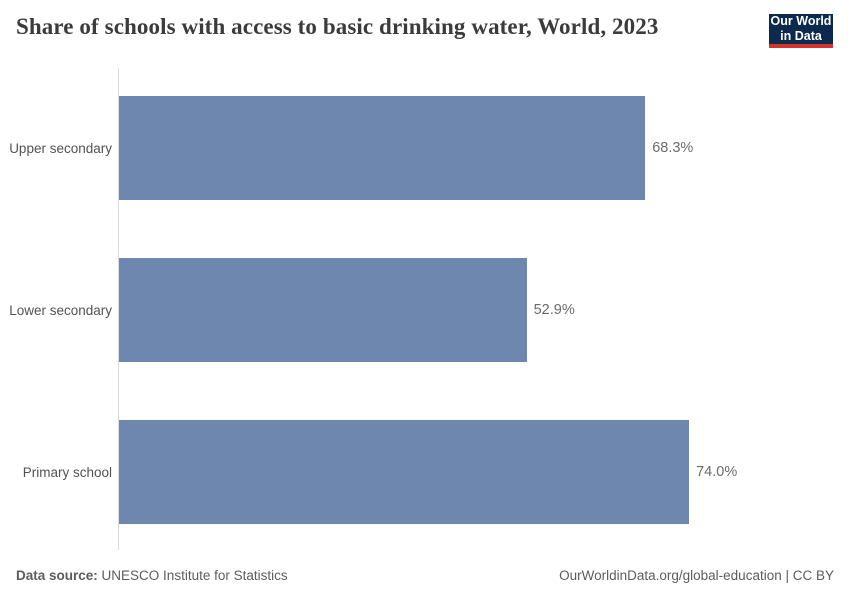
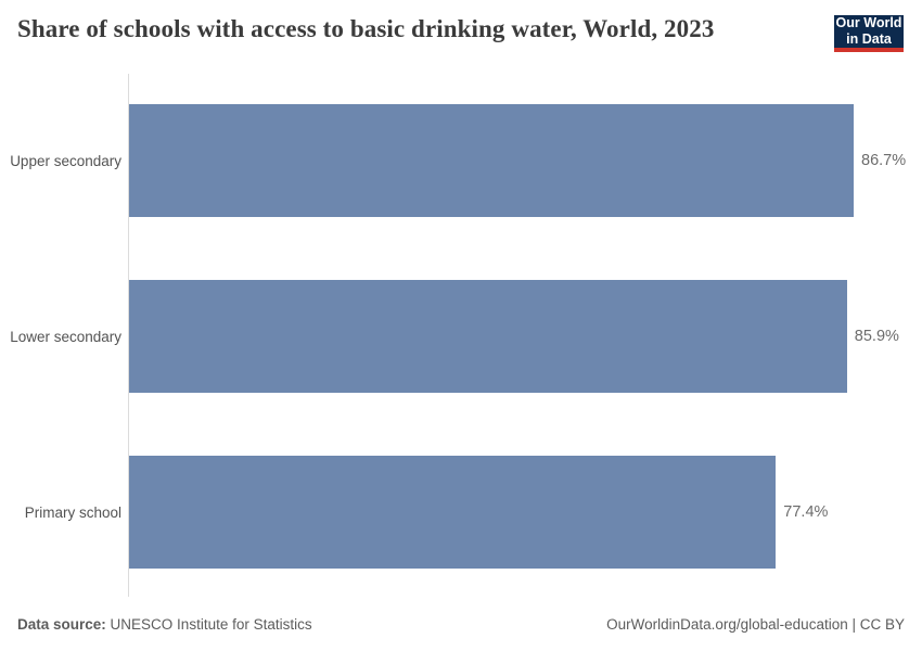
Upper secondary: 68.3% -> 86.7%
Lower secondary: 52.9% -> 85.9%
Primary school: 74.0% -> 77.4%
